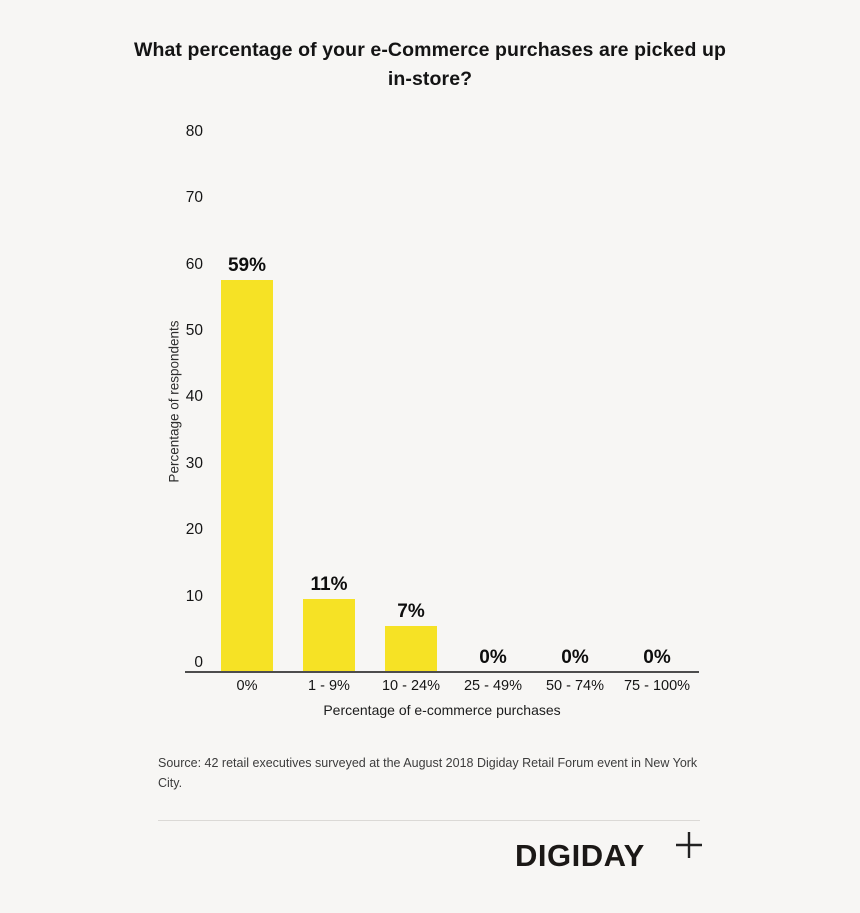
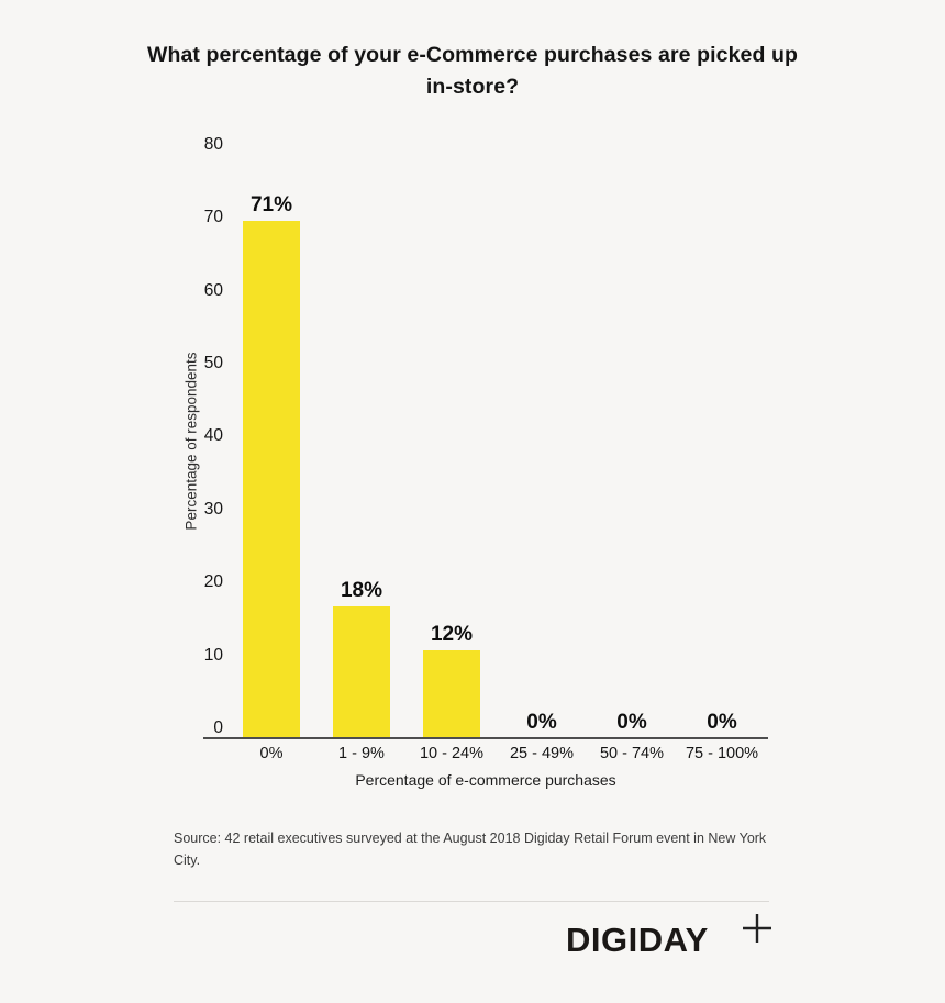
0%: 59% -> 71%
1 - 9%: 11% -> 18%
10 - 24%: 7% -> 12%
